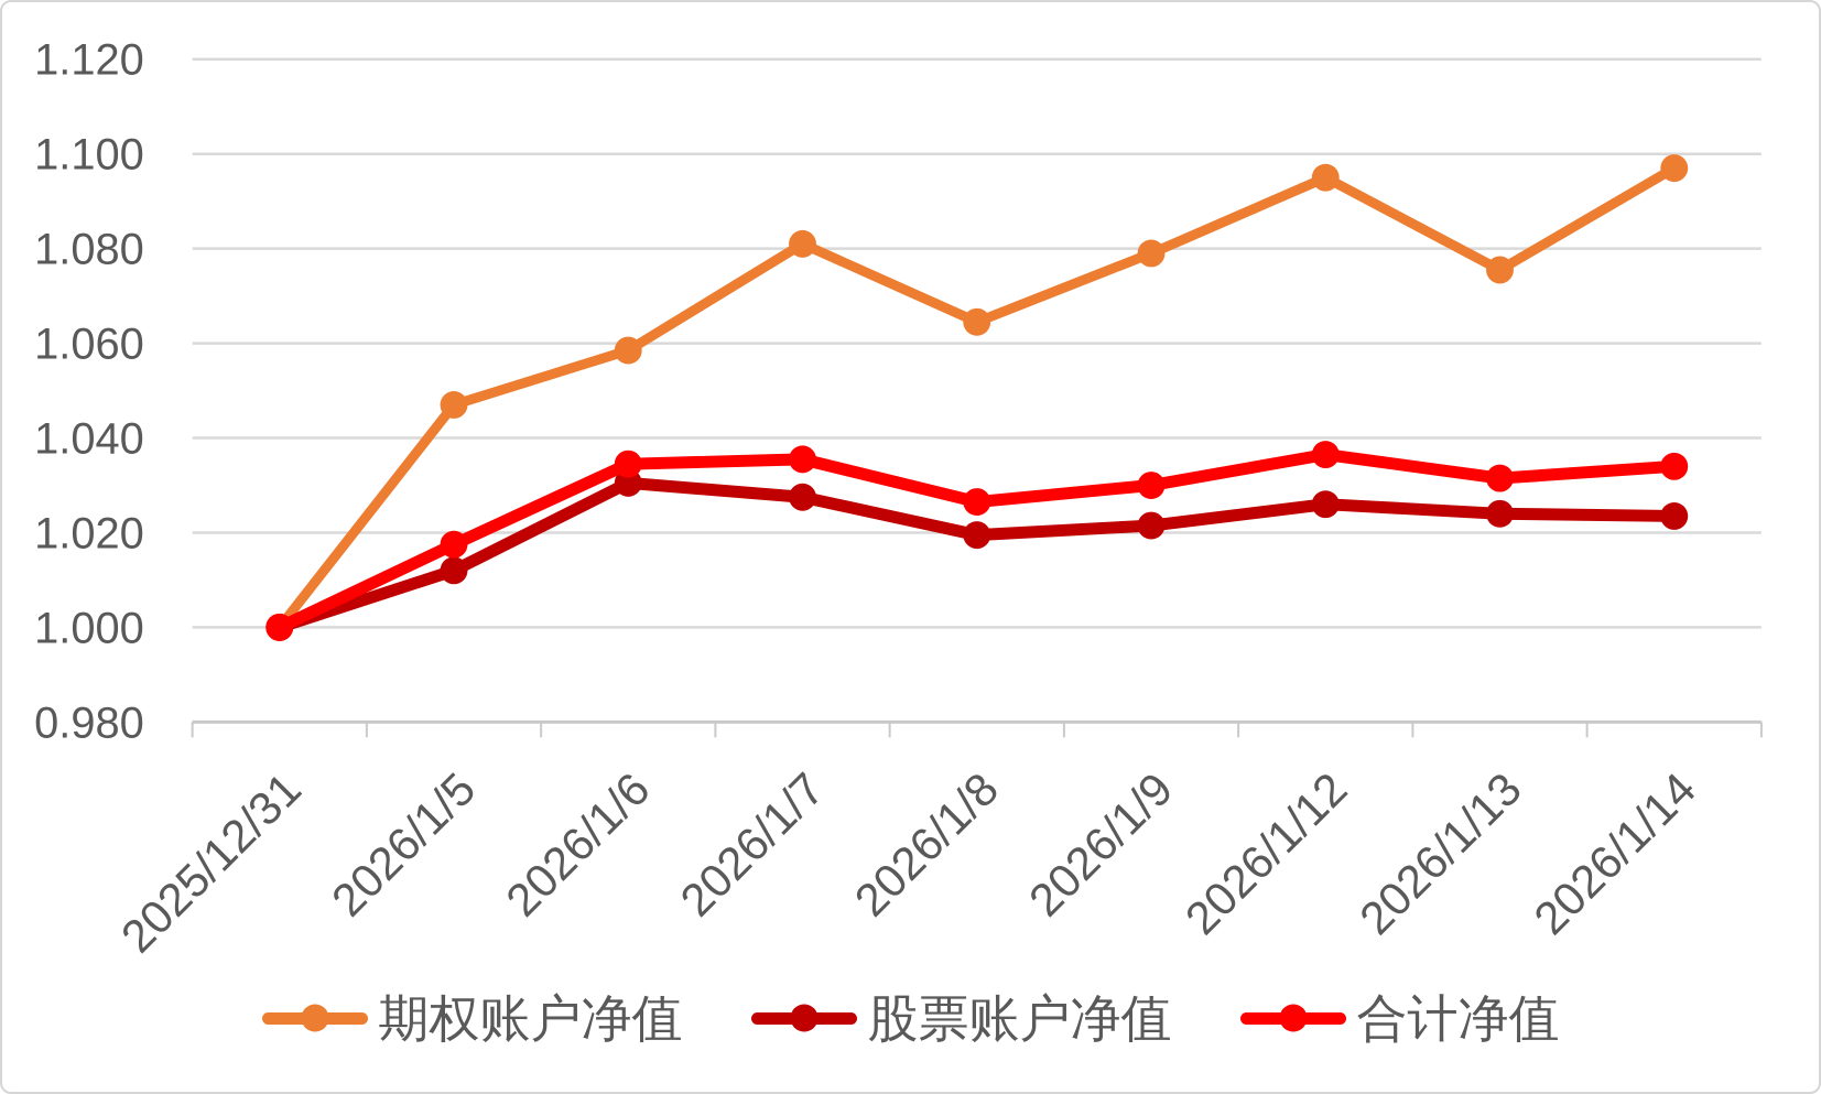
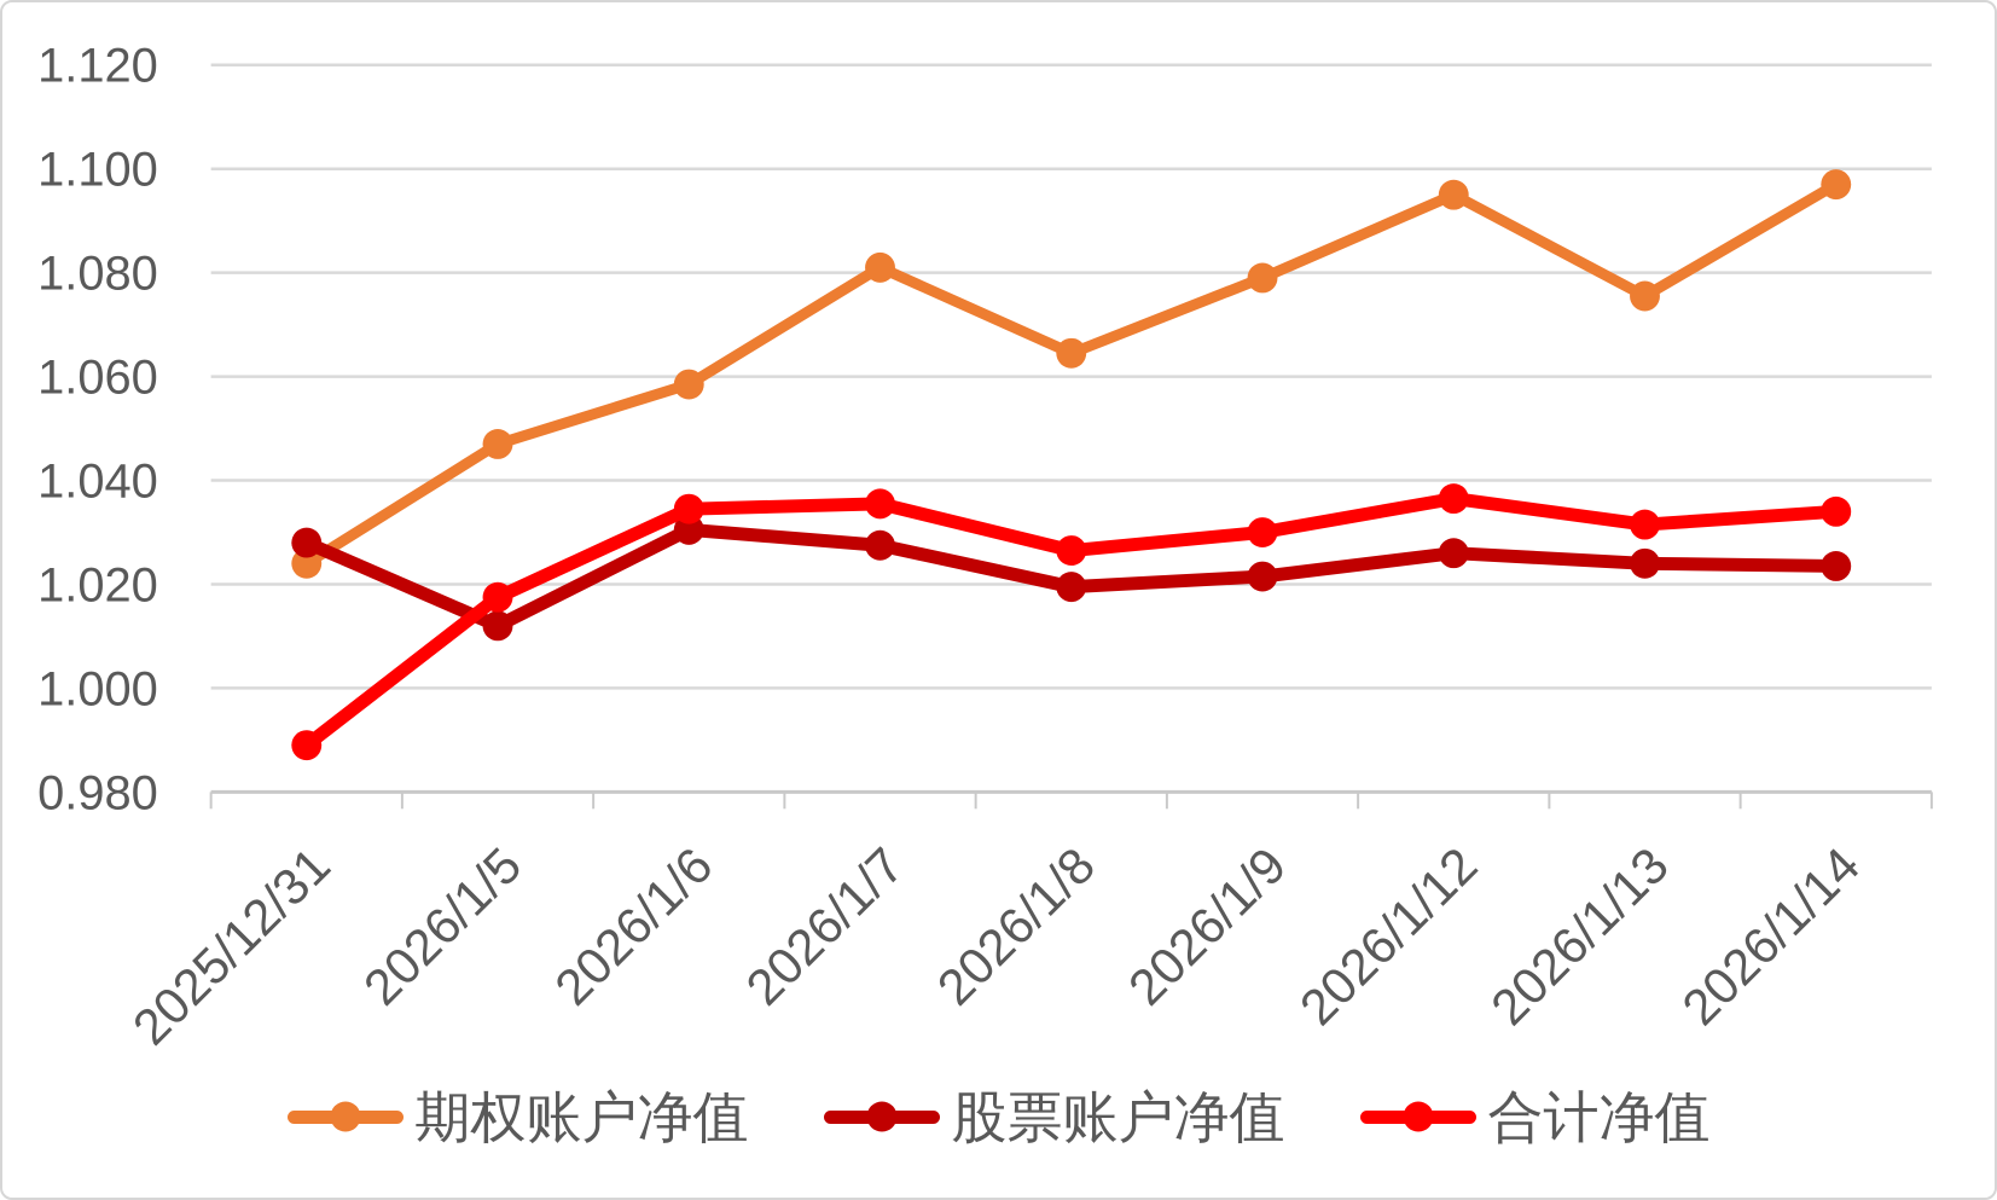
期权账户净值/2025/12/31: 1.000 -> 1.024
股票账户净值/2025/12/31: 1.000 -> 1.028
合计净值/2025/12/31: 1.000 -> 0.989
